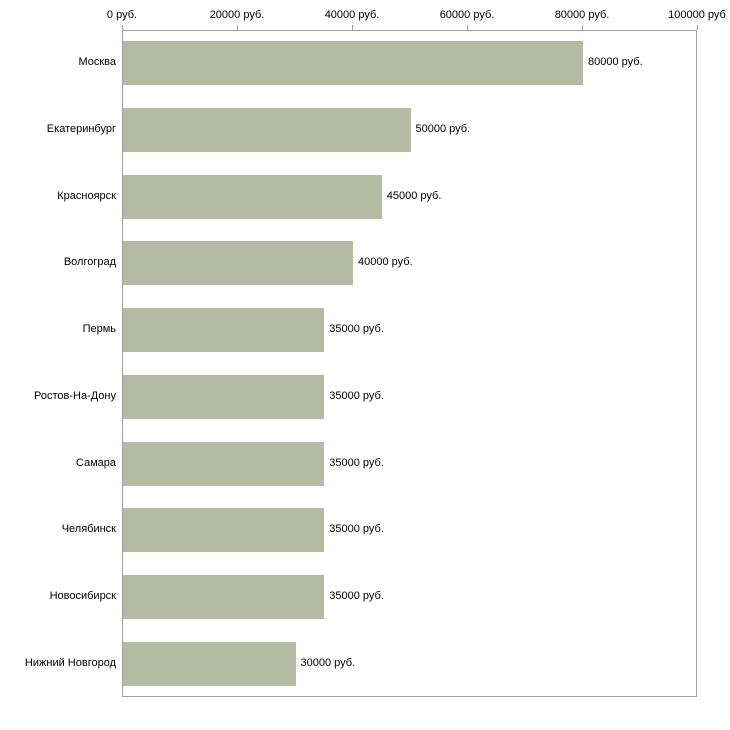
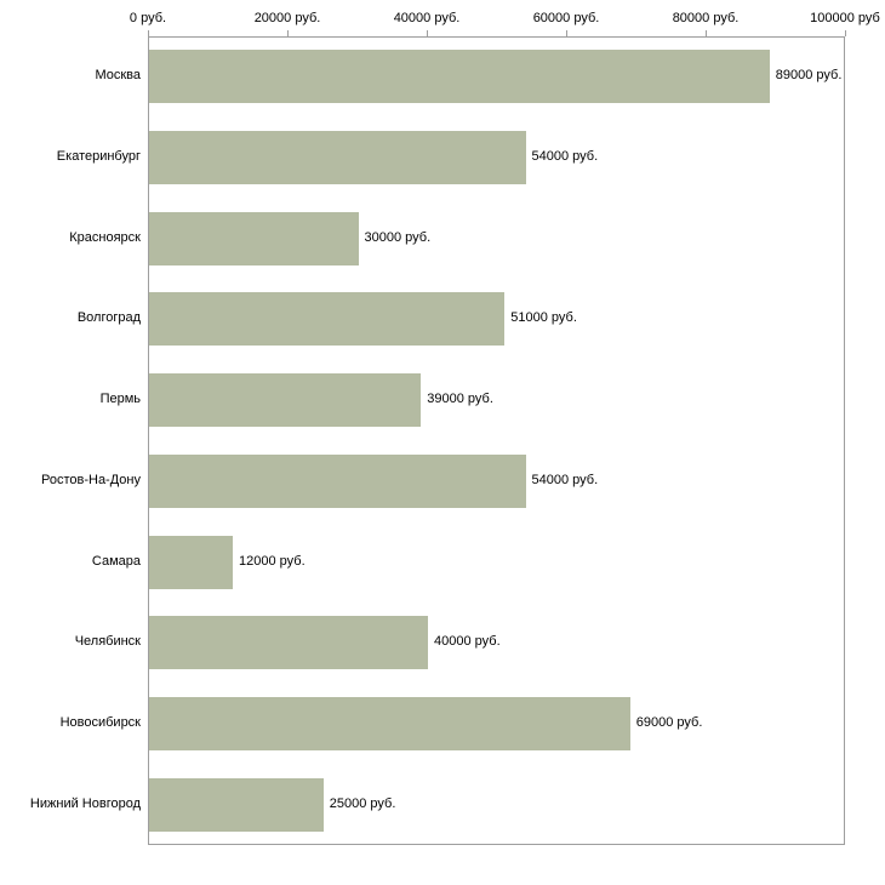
Москва: 80000 -> 89000
Екатеринбург: 50000 -> 54000
Красноярск: 45000 -> 30000
Волгоград: 40000 -> 51000
Пермь: 35000 -> 39000
Ростов-На-Дону: 35000 -> 54000
Самара: 35000 -> 12000
Челябинск: 35000 -> 40000
Новосибирск: 35000 -> 69000
Нижний Новгород: 30000 -> 25000
